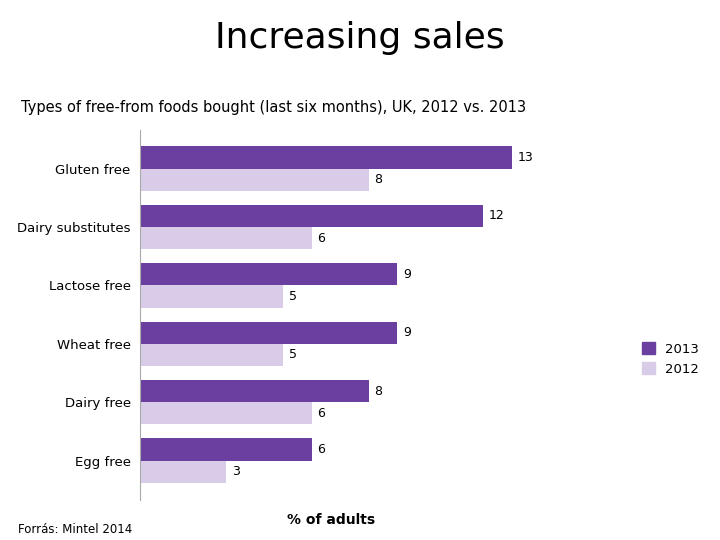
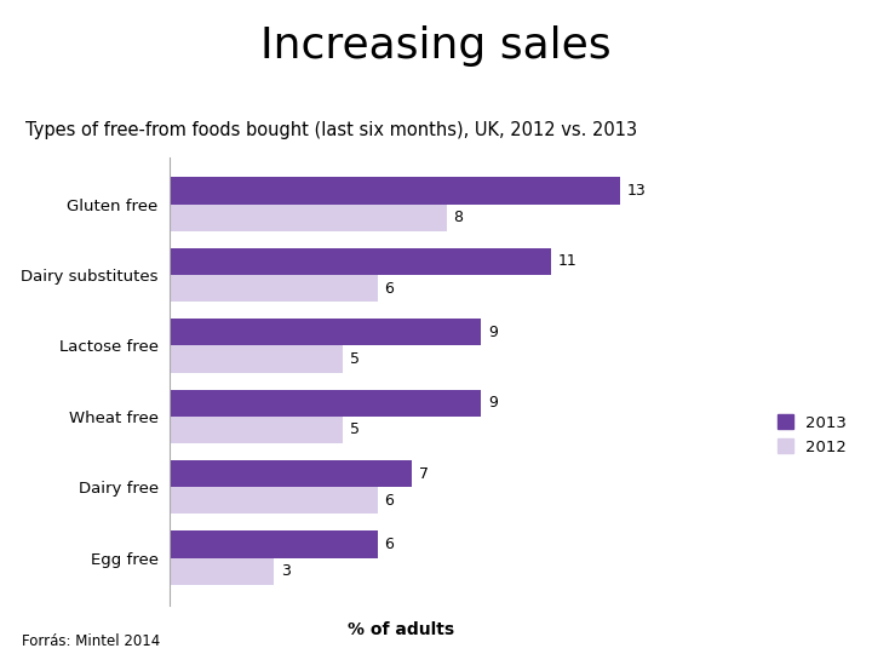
2013/Dairy substitutes: 12 -> 11
2013/Dairy free: 8 -> 7
